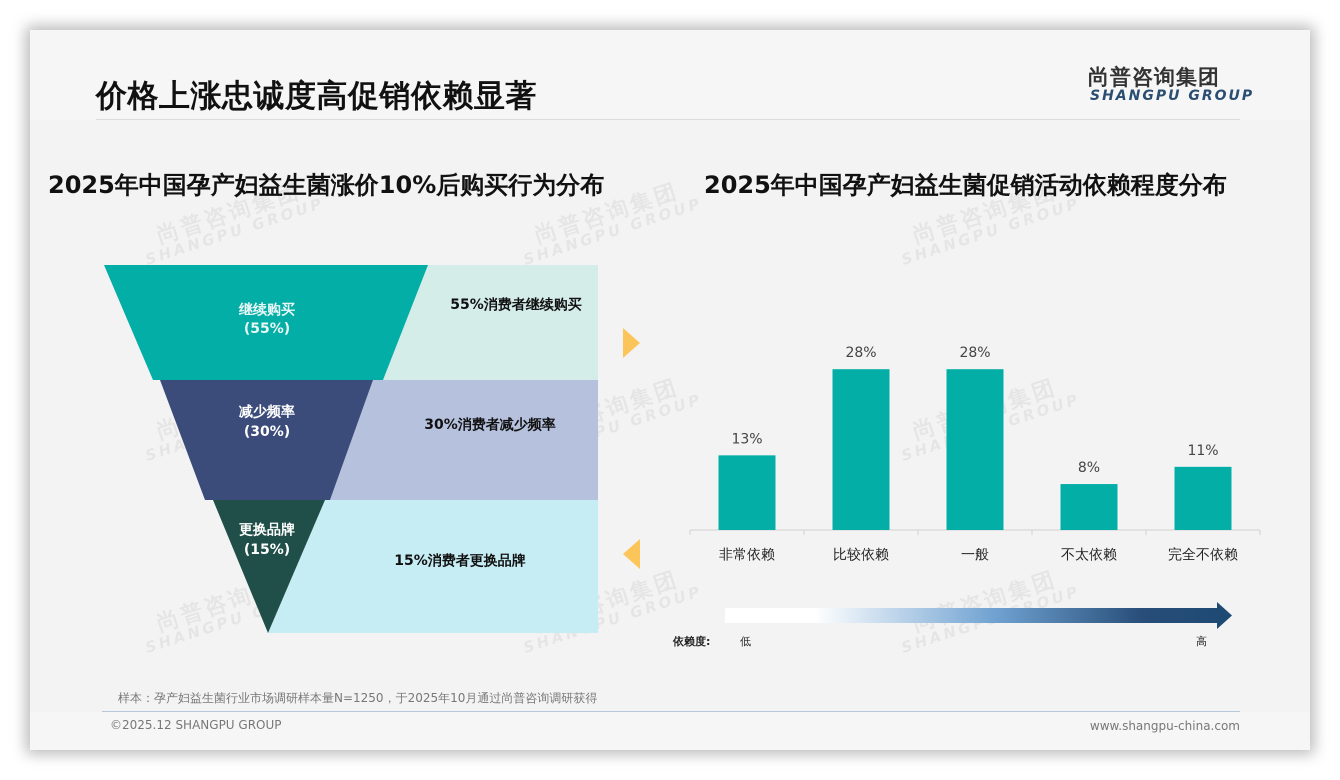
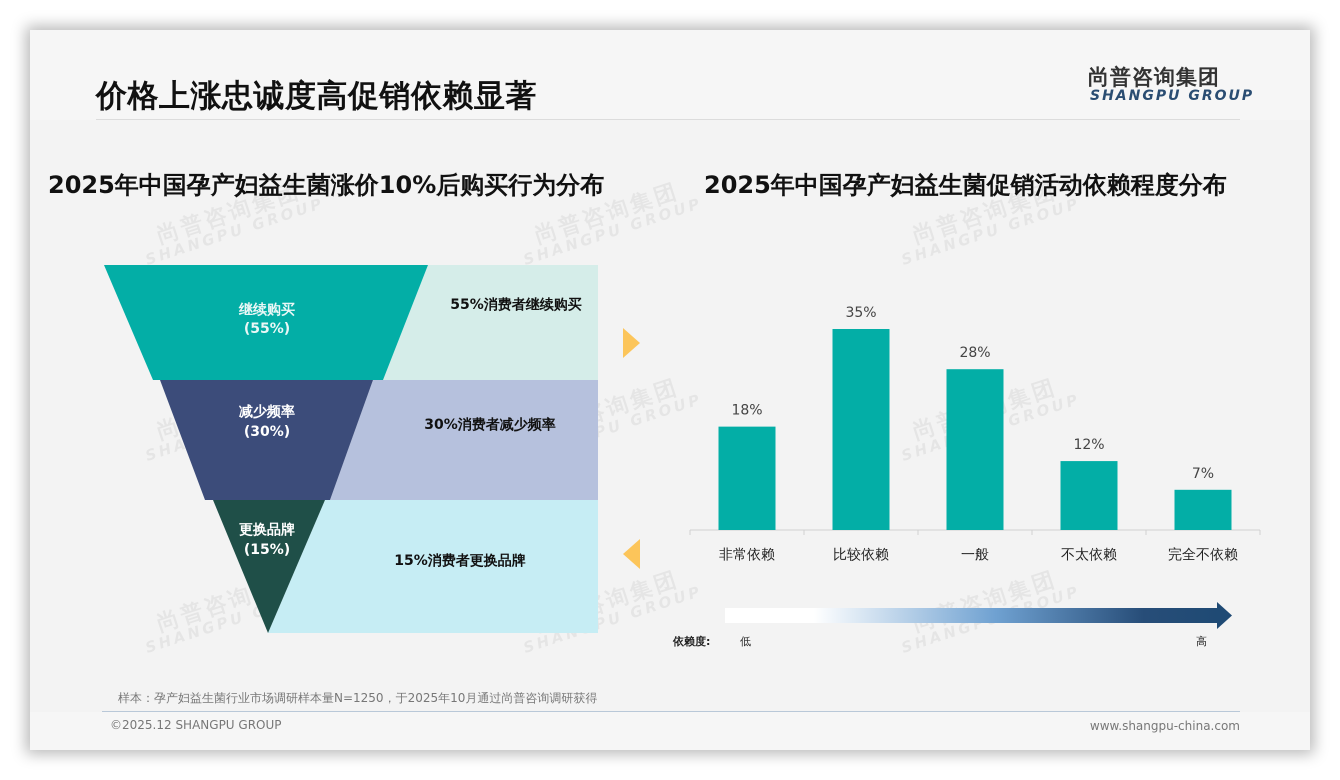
2025年中国孕产妇益生菌促销活动依赖程度分布/非常依赖: 13% -> 18%
2025年中国孕产妇益生菌促销活动依赖程度分布/比较依赖: 28% -> 35%
2025年中国孕产妇益生菌促销活动依赖程度分布/不太依赖: 8% -> 12%
2025年中国孕产妇益生菌促销活动依赖程度分布/完全不依赖: 11% -> 7%
